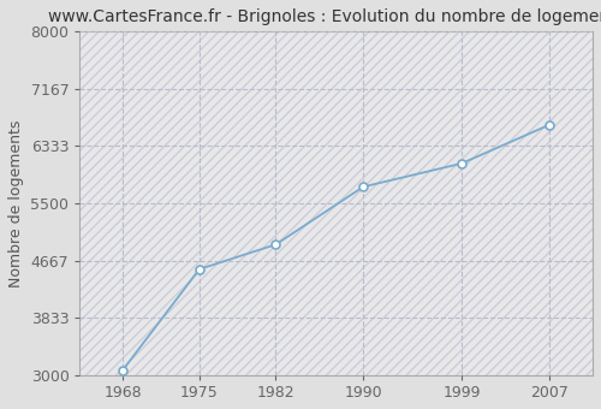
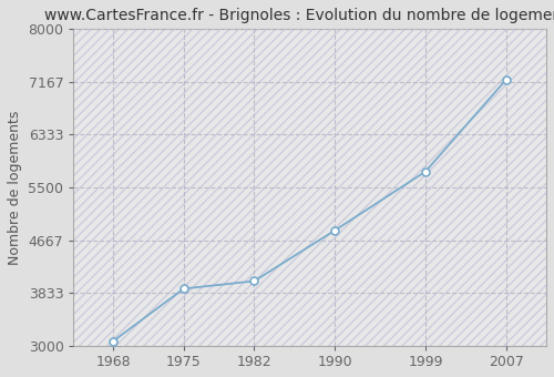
1975: 4540 -> 3900
1982: 4900 -> 4020
1990: 5740 -> 4820
1999: 6080 -> 5750
2007: 6640 -> 7200
